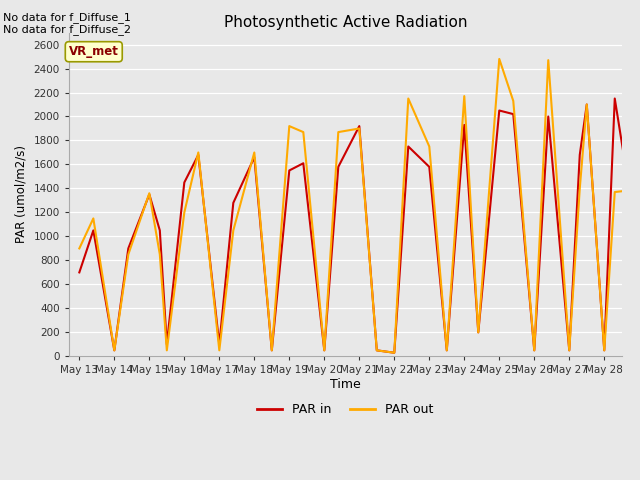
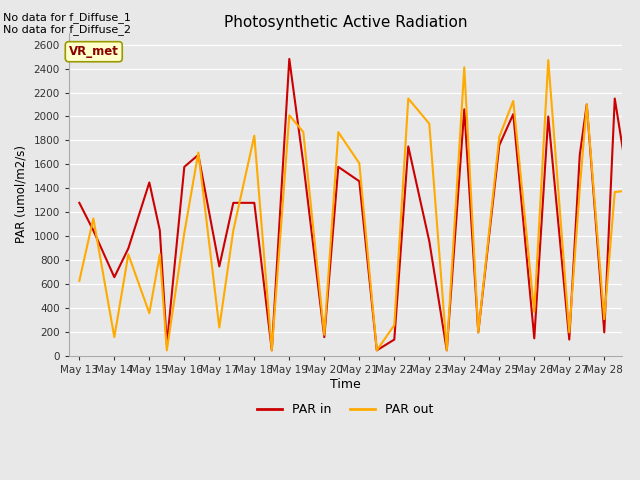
PAR in/May 13: 700 -> 1280
PAR out/May 13: 900 -> 630
PAR in/May 14: 50 -> 660
PAR out/May 14: 50 -> 160
PAR in/May 15: 1350 -> 1450
PAR out/May 15: 1360 -> 360
PAR in/May 16: 1450 -> 1580
PAR out/May 16: 1200 -> 1030
PAR in/May 17: 100 -> 750
PAR out/May 17: 50 -> 240
PAR in/May 18: 1660 -> 1280
PAR out/May 18: 1700 -> 1840
PAR in/May 19: 1550 -> 2480
PAR out/May 19: 1920 -> 2010
PAR in/May 20: 50 -> 160
PAR out/May 20: 50 -> 180
PAR in/May 21: 1920 -> 1460
PAR out/May 21: 1900 -> 1610
PAR in/May 22: 30 -> 140
PAR out/May 22: 30 -> 260
PAR in/May 23: 1580 -> 960
PAR out/May 23: 1750 -> 1940
PAR in/May 24: 1930 -> 2060
PAR out/May 24: 2170 -> 2410
PAR in/May 25: 2050 -> 1760
PAR out/May 25: 2480 -> 1830
PAR in/May 26: 50 -> 150
PAR out/May 26: 50 -> 370
PAR in/May 27: 50 -> 140
PAR out/May 27: 50 -> 200
PAR in/May 28: 50 -> 200
PAR out/May 28: 50 -> 310
